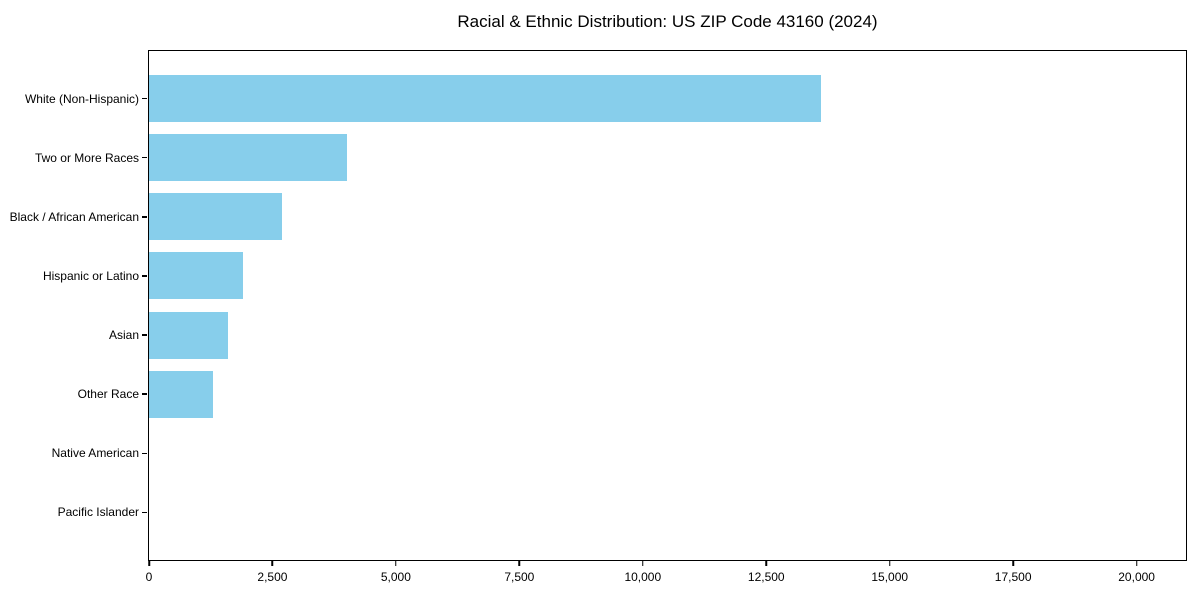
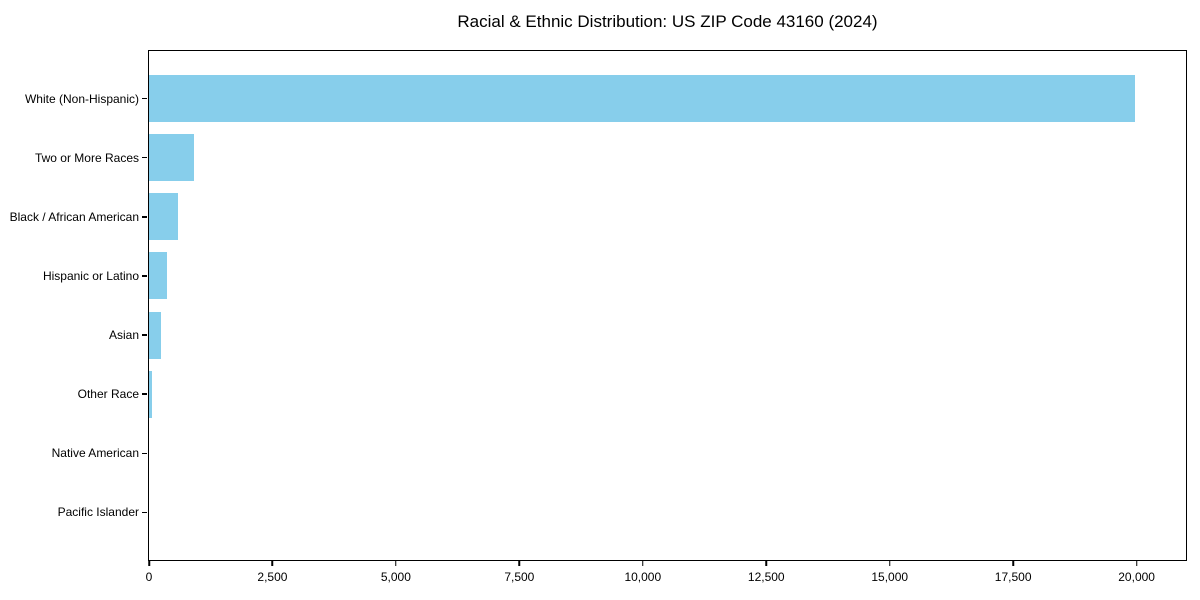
White (Non-Hispanic): 13600 -> 20000
Two or More Races: 4000 -> 900
Black / African American: 2700 -> 600
Hispanic or Latino: 1900 -> 400
Asian: 1600 -> 200
Other Race: 1300 -> 100
